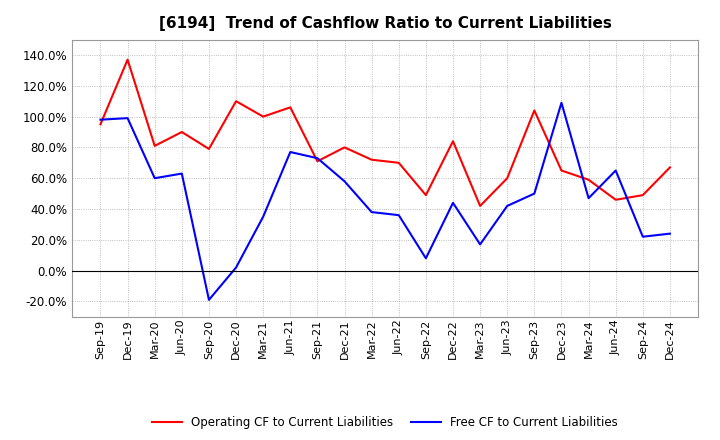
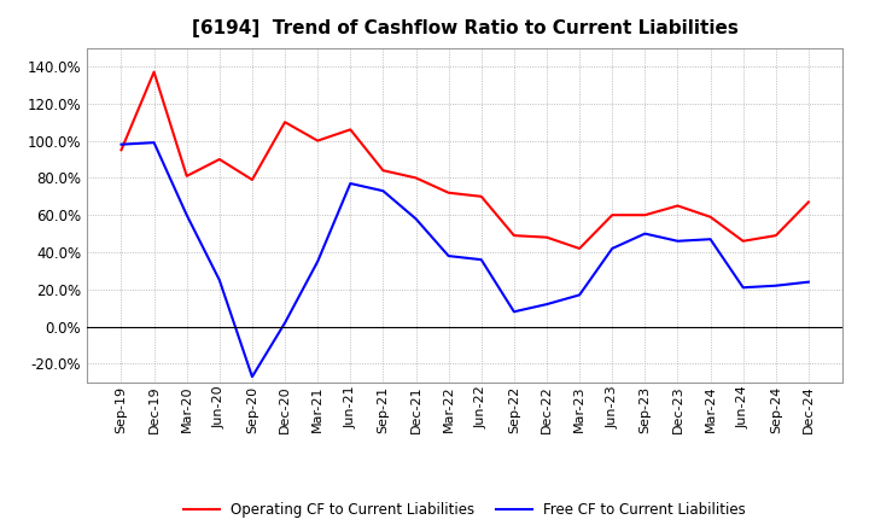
Free CF to Current Liabilities/Jun-20: 63% -> 25%
Free CF to Current Liabilities/Sep-20: -19% -> -27%
Operating CF to Current Liabilities/Sep-21: 71% -> 84%
Operating CF to Current Liabilities/Dec-22: 84% -> 48%
Free CF to Current Liabilities/Dec-22: 44% -> 12%
Operating CF to Current Liabilities/Sep-23: 104% -> 60%
Free CF to Current Liabilities/Dec-23: 109% -> 46%
Free CF to Current Liabilities/Jun-24: 65% -> 21%
